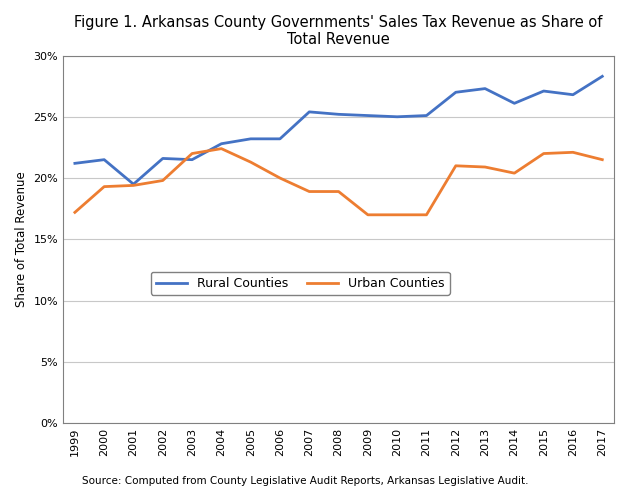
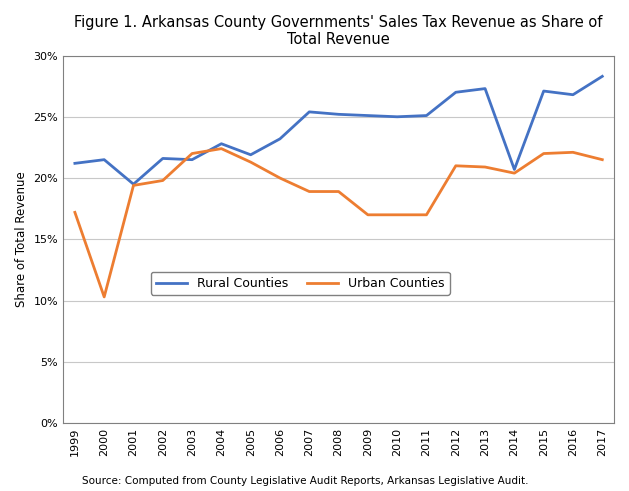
Urban Counties/2000: 19.3% -> 10.3%
Rural Counties/2005: 23.2% -> 21.9%
Rural Counties/2014: 26.1% -> 20.7%
